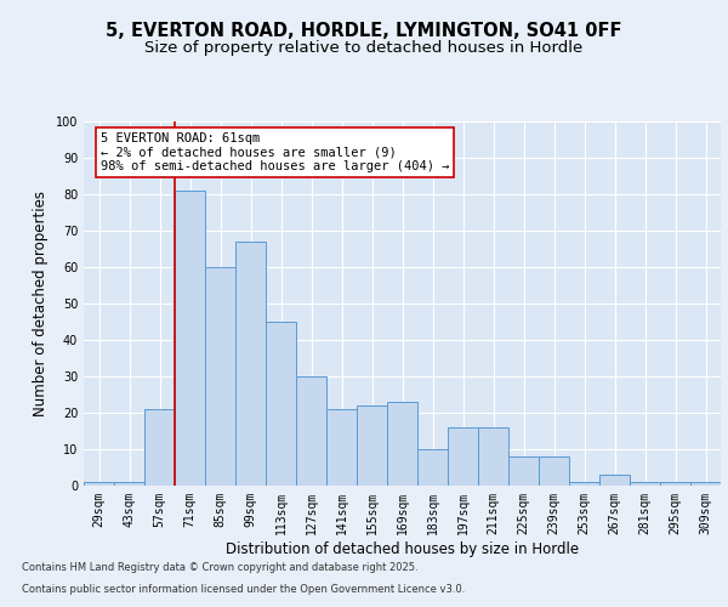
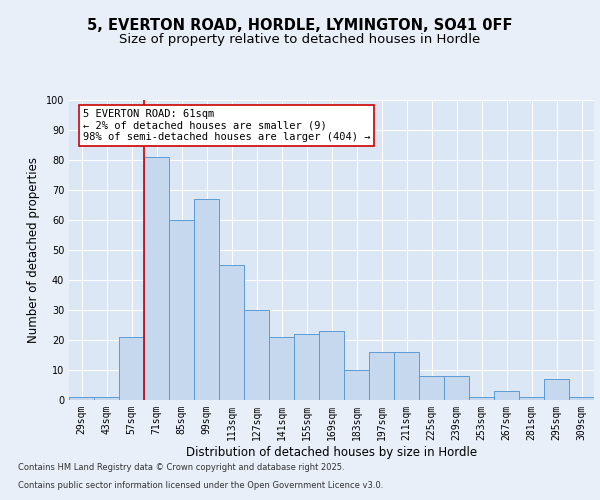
295sqm: 1 -> 7
